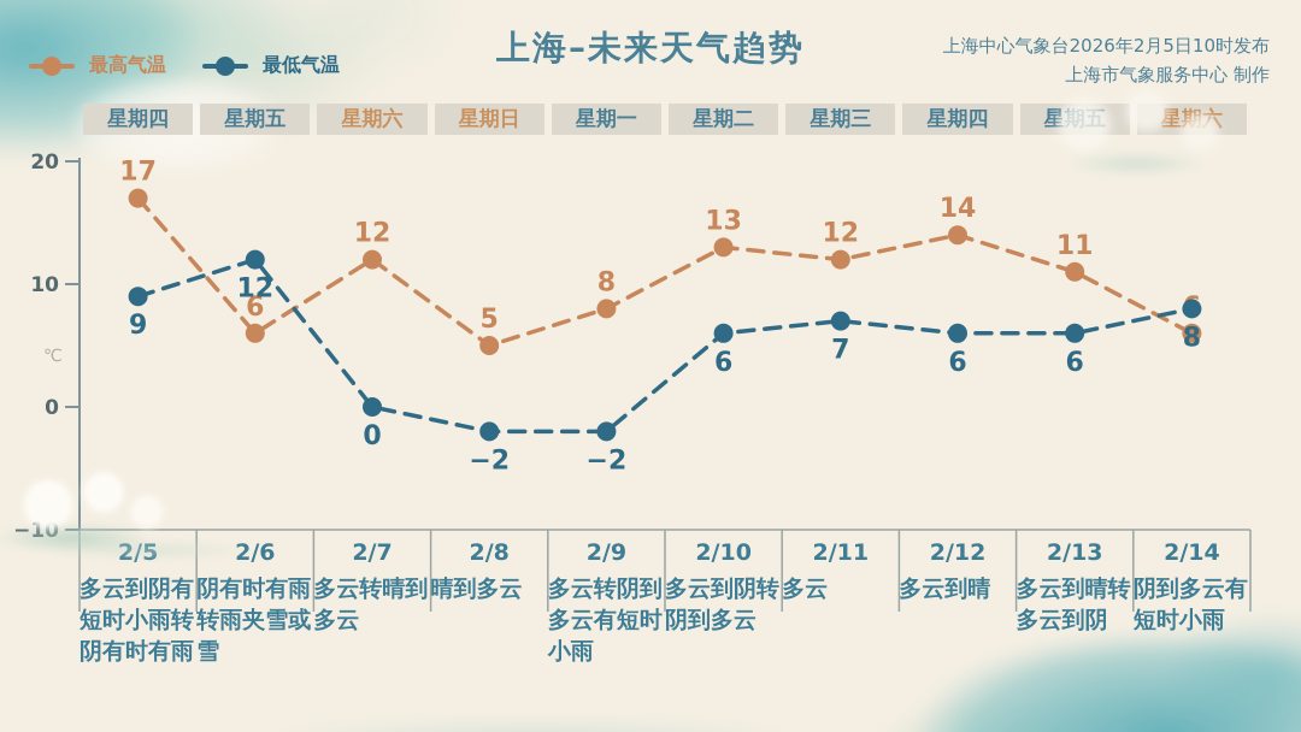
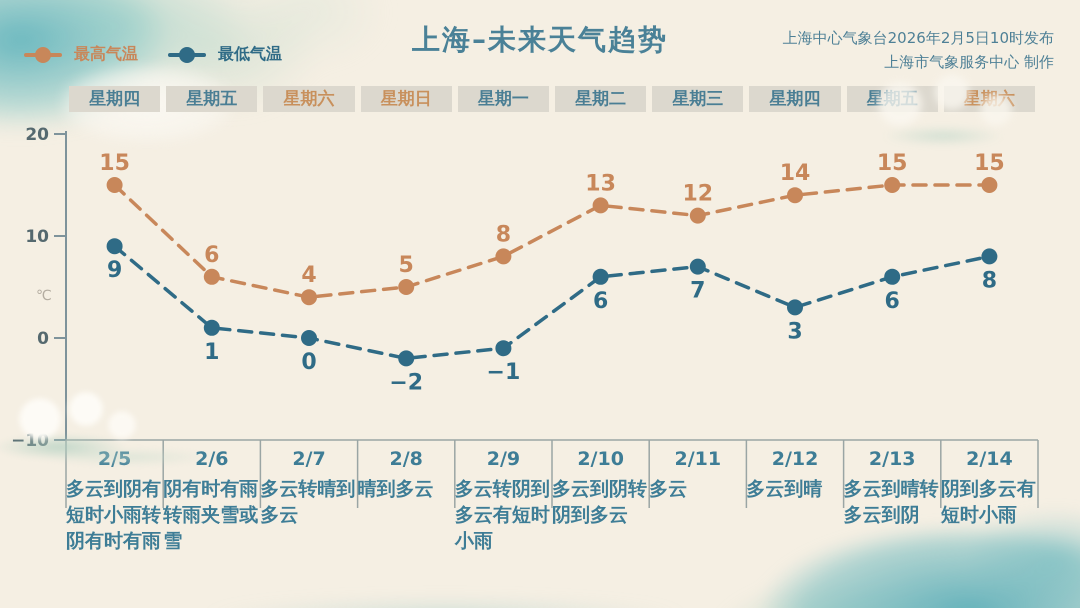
最高气温/2/5: 17 -> 15
最低气温/2/6: 12 -> 1
最高气温/2/7: 12 -> 4
最低气温/2/9: −2 -> −1
最低气温/2/12: 6 -> 3
最高气温/2/13: 11 -> 15
最高气温/2/14: 6 -> 15
